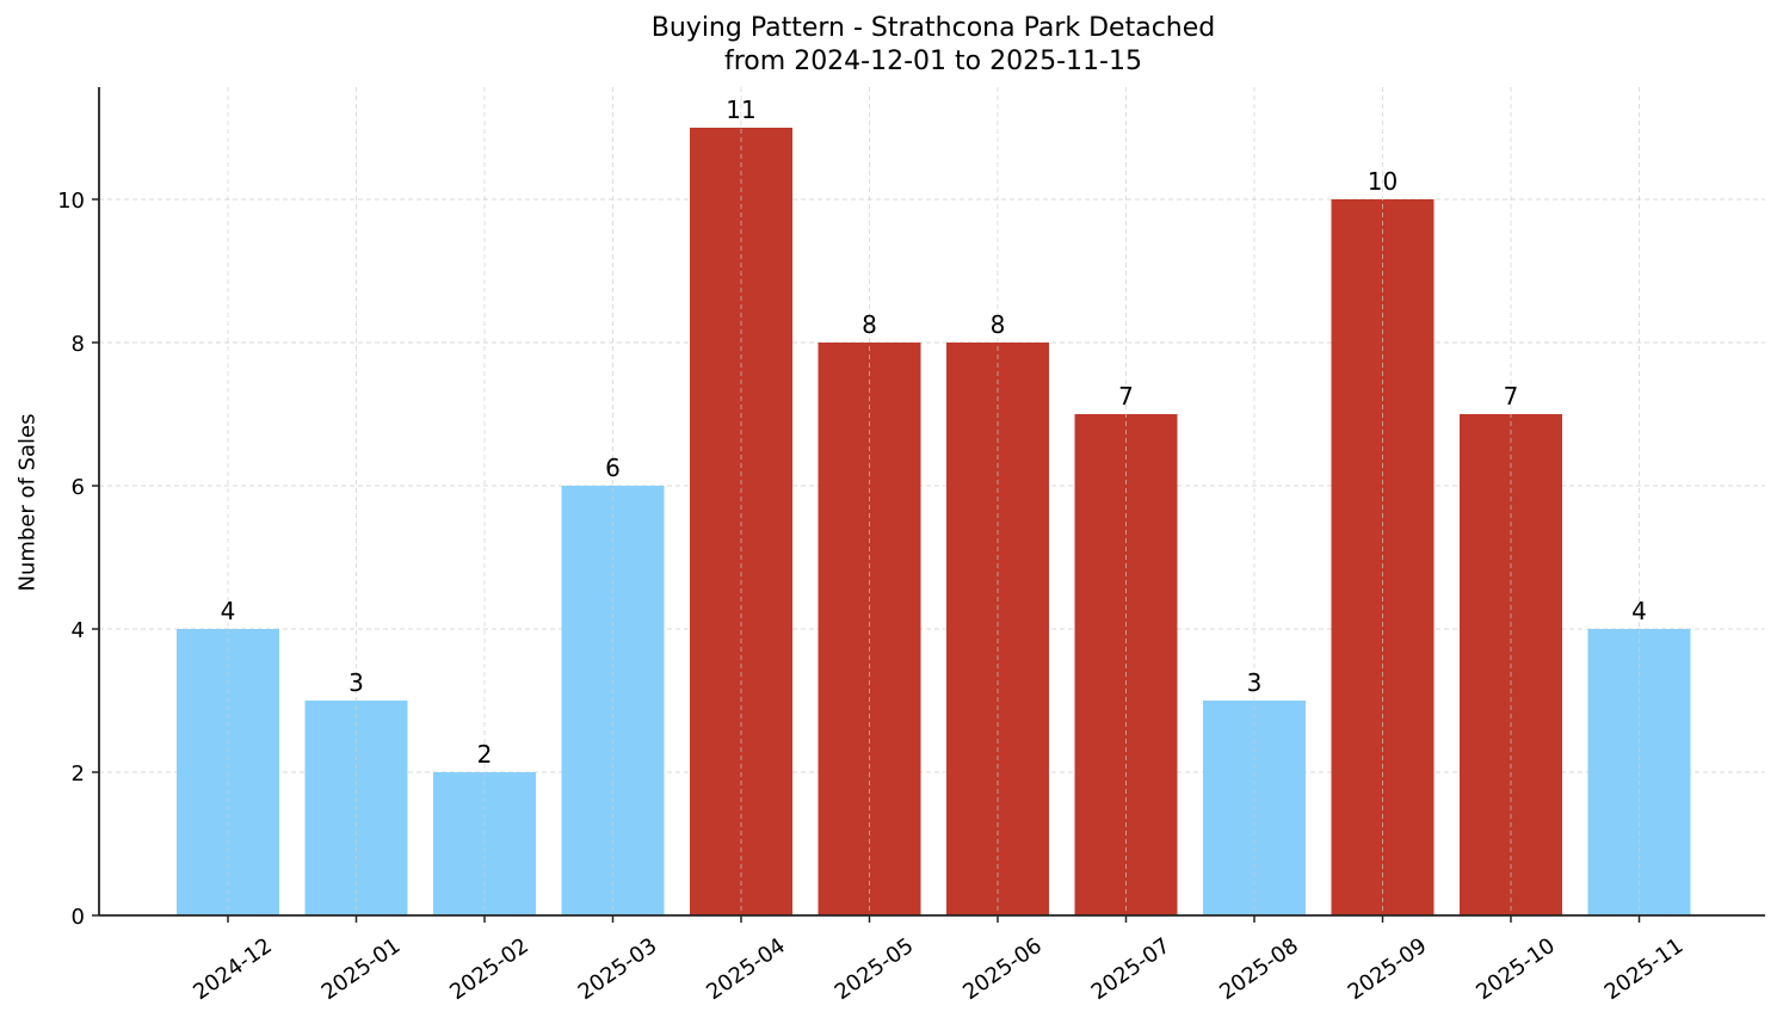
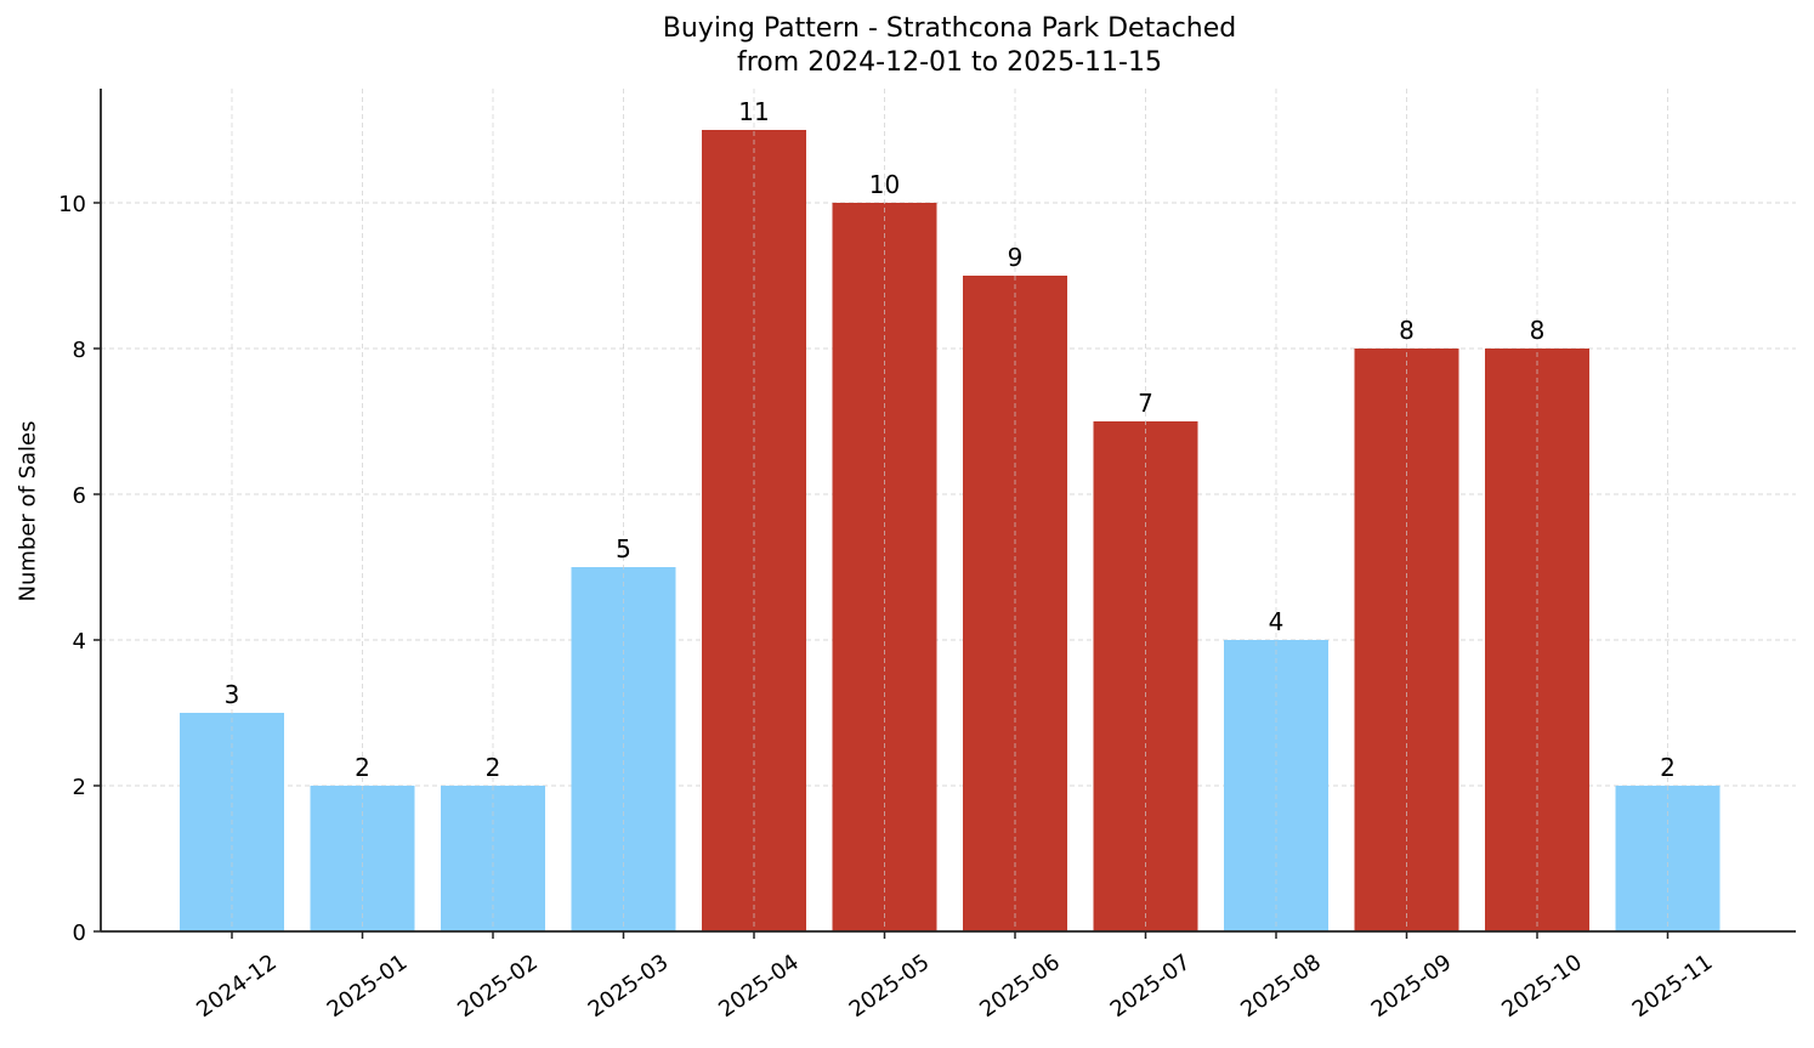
2024-12: 4 -> 3
2025-01: 3 -> 2
2025-03: 6 -> 5
2025-05: 8 -> 10
2025-06: 8 -> 9
2025-08: 3 -> 4
2025-09: 10 -> 8
2025-10: 7 -> 8
2025-11: 4 -> 2
